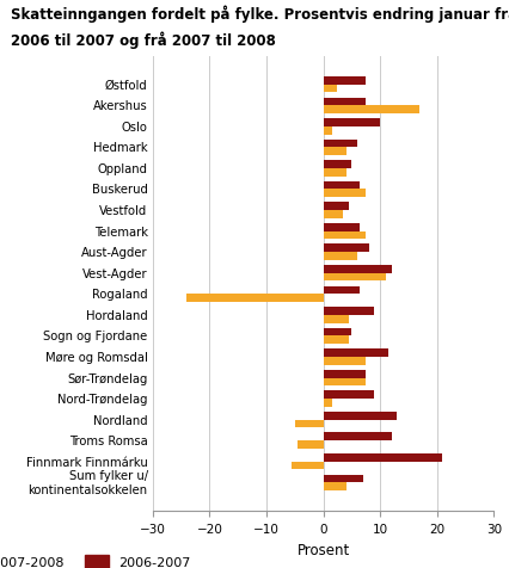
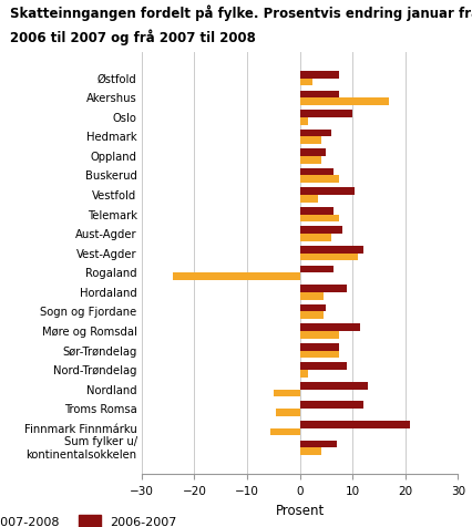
2006-2007/Vestfold: 4.5 -> 10.5
